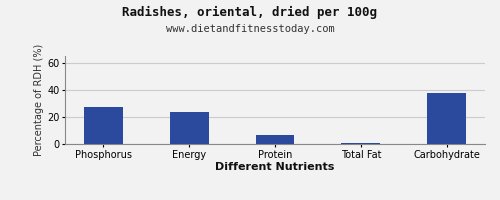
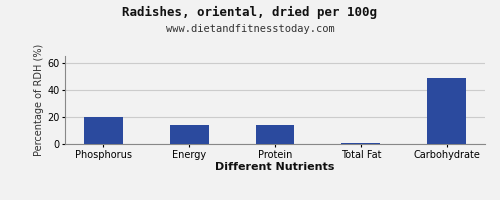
Phosphorus: 27 -> 20
Energy: 24 -> 14
Protein: 7 -> 14
Carbohydrate: 38 -> 49
